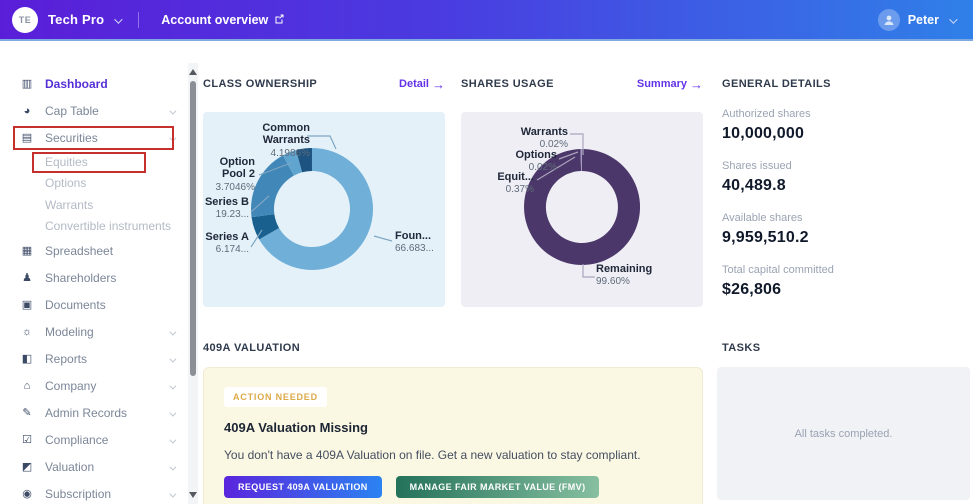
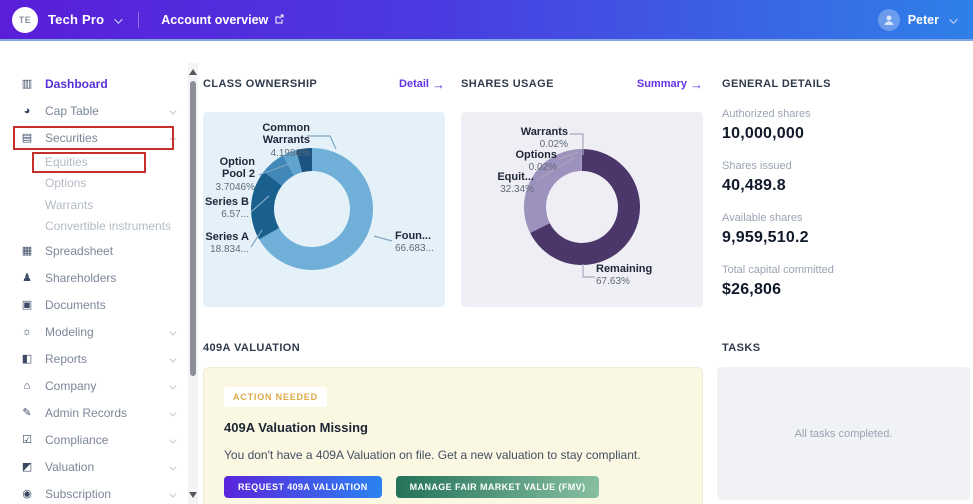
CLASS OWNERSHIP/Series A: 6.174 -> 18.834
CLASS OWNERSHIP/Series B: 19.23 -> 6.57
SHARES USAGE/Remaining: 99.60% -> 67.63%
SHARES USAGE/Equities: 0.37% -> 32.34%
